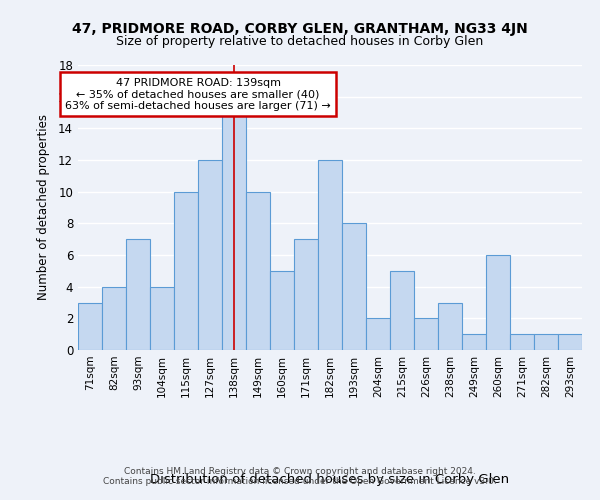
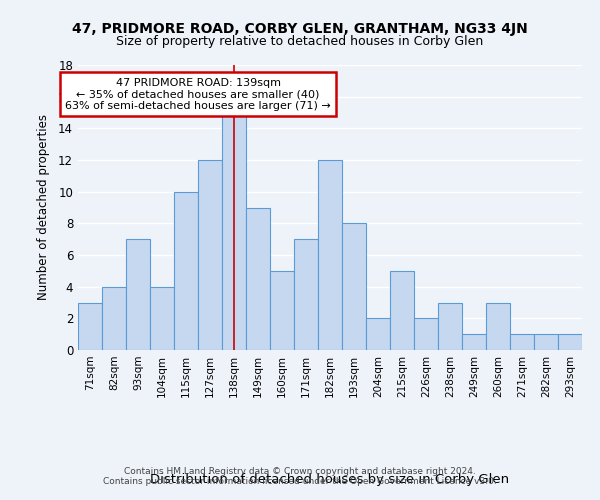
149sqm: 10 -> 9
260sqm: 6 -> 3
